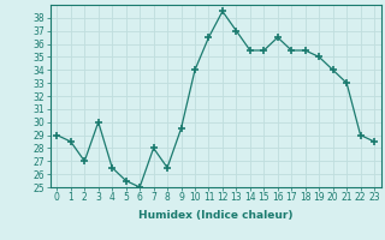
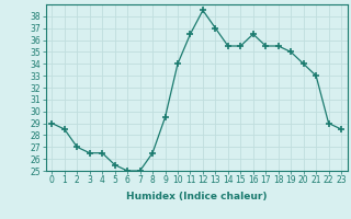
3: 30.0 -> 26.5
7: 28.0 -> 25.0
